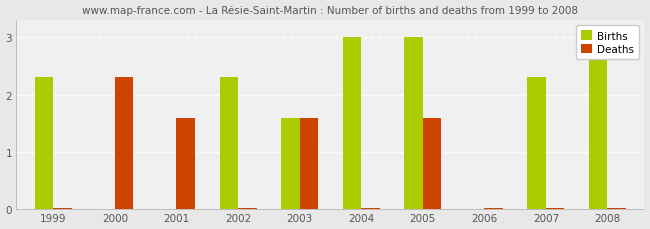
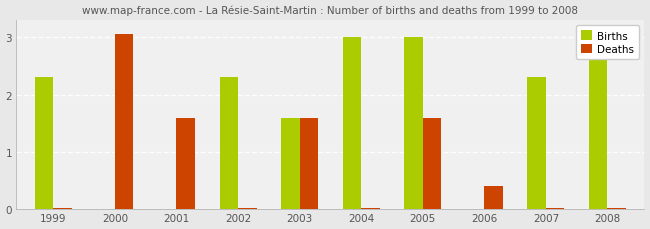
Deaths/2000: 2.30 -> 3.06
Deaths/2006: 0.02 -> 0.40
